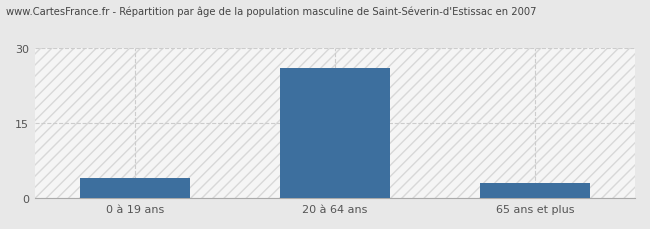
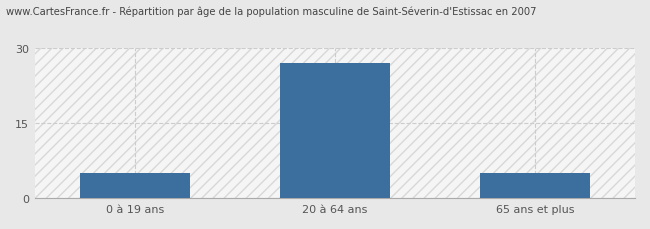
0 à 19 ans: 4 -> 5
20 à 64 ans: 26 -> 27
65 ans et plus: 3 -> 5
